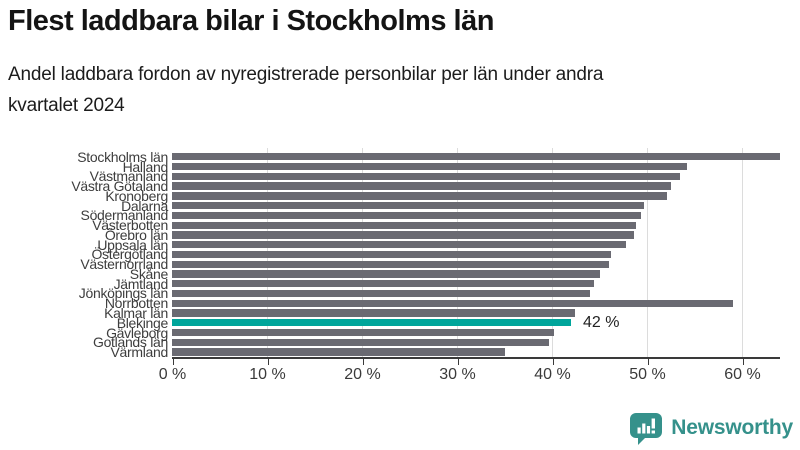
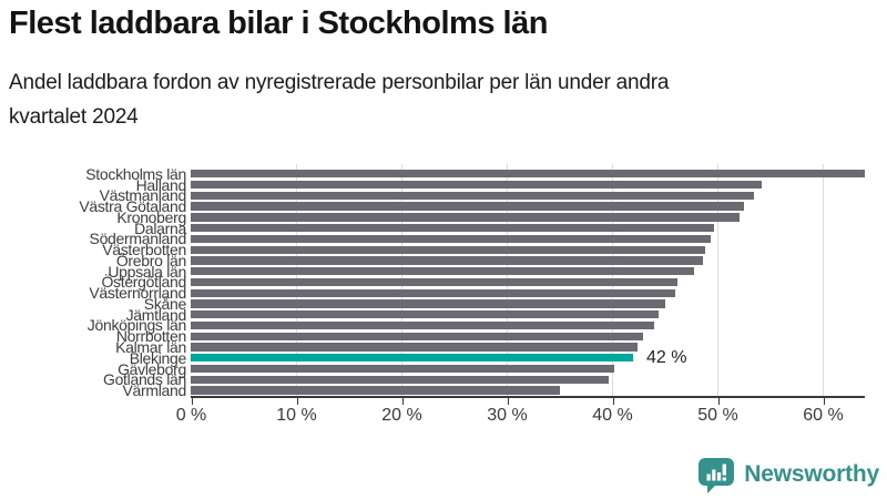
Norrbotten: 59% -> 43%
